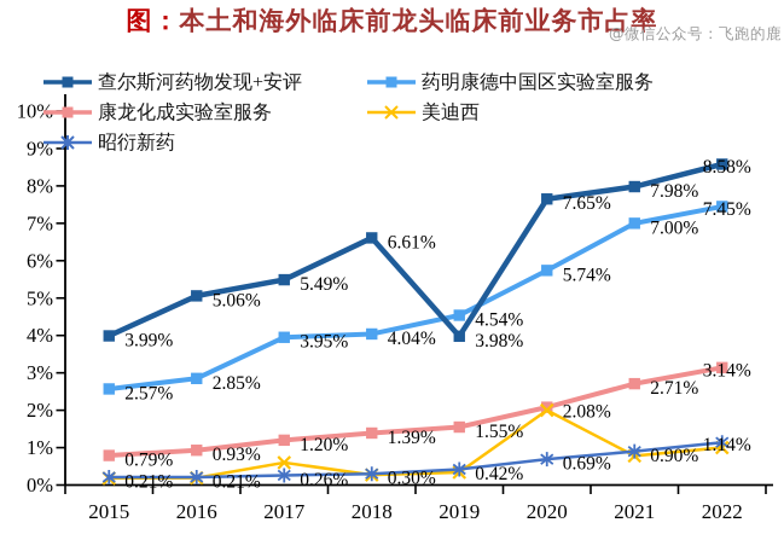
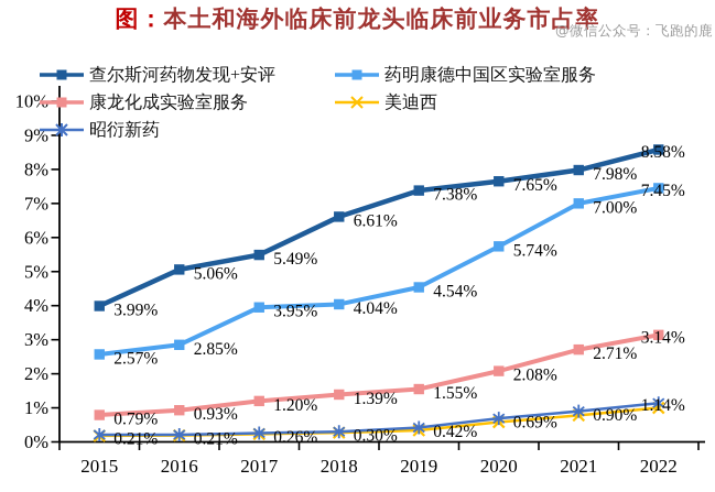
美迪西/2017: 0.6% -> 0.2%
查尔斯河药物发现+安评/2019: 3.98% -> 7.38%
美迪西/2020: 2.0% -> 0.6%
